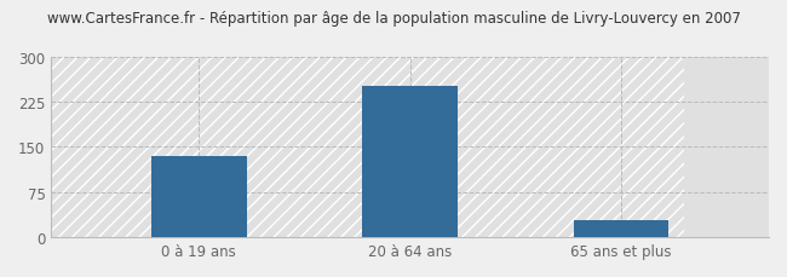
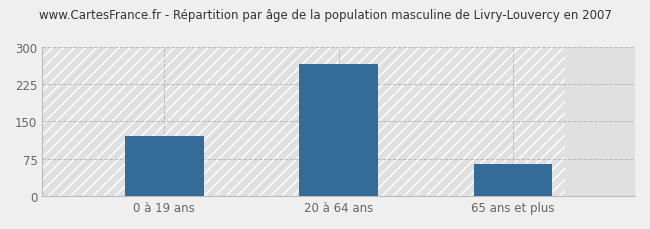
0 à 19 ans: 135 -> 120
20 à 64 ans: 252 -> 265
65 ans et plus: 28 -> 65
